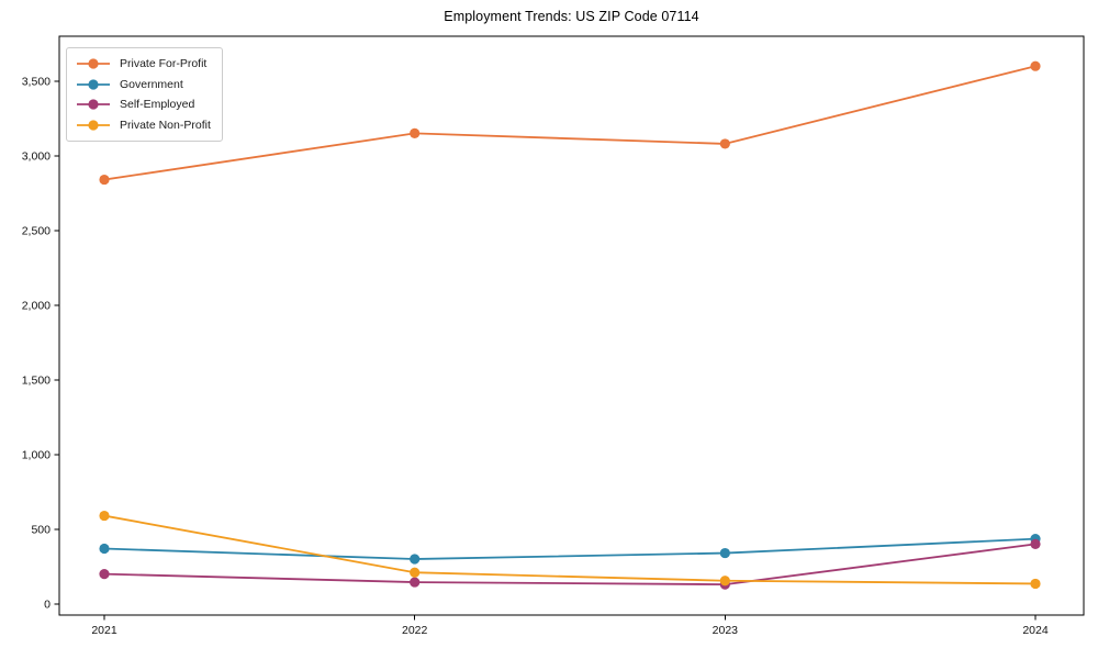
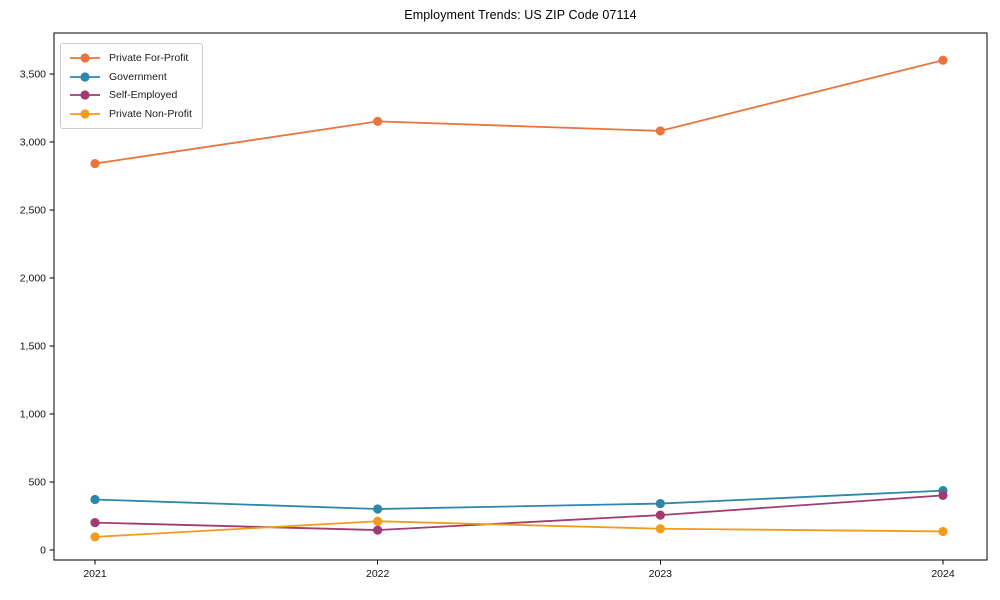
Private Non-Profit/2021: 590 -> 100
Self-Employed/2023: 130 -> 260
